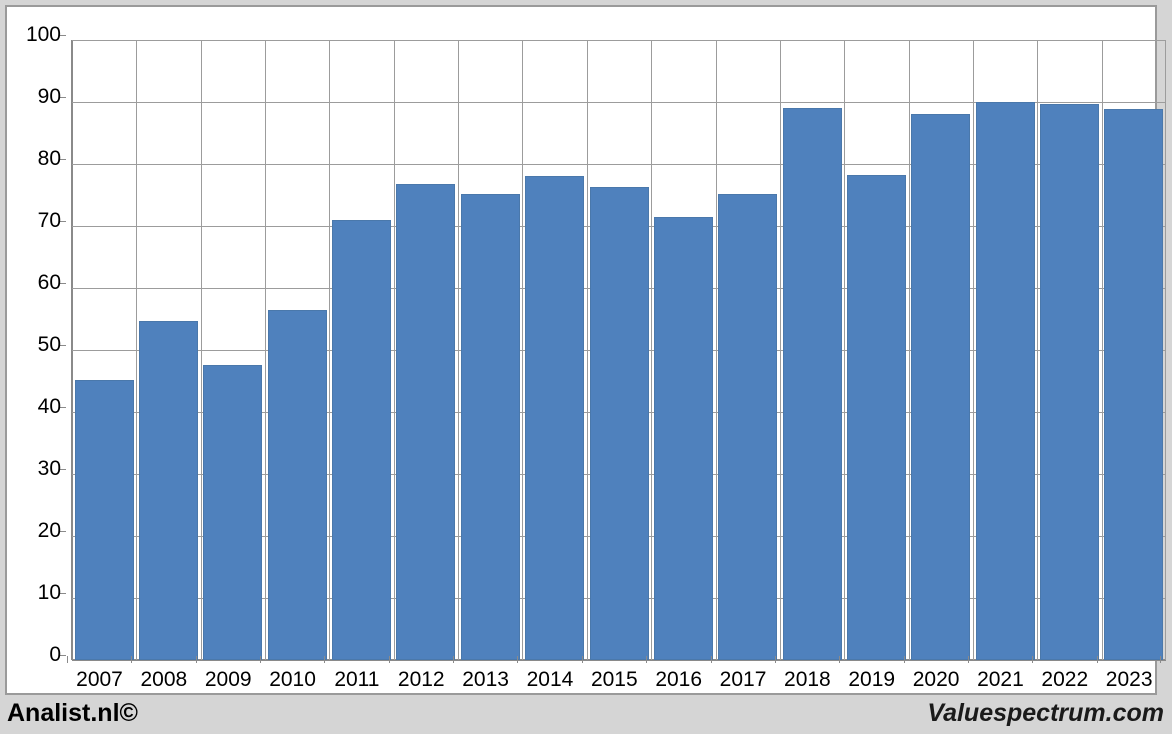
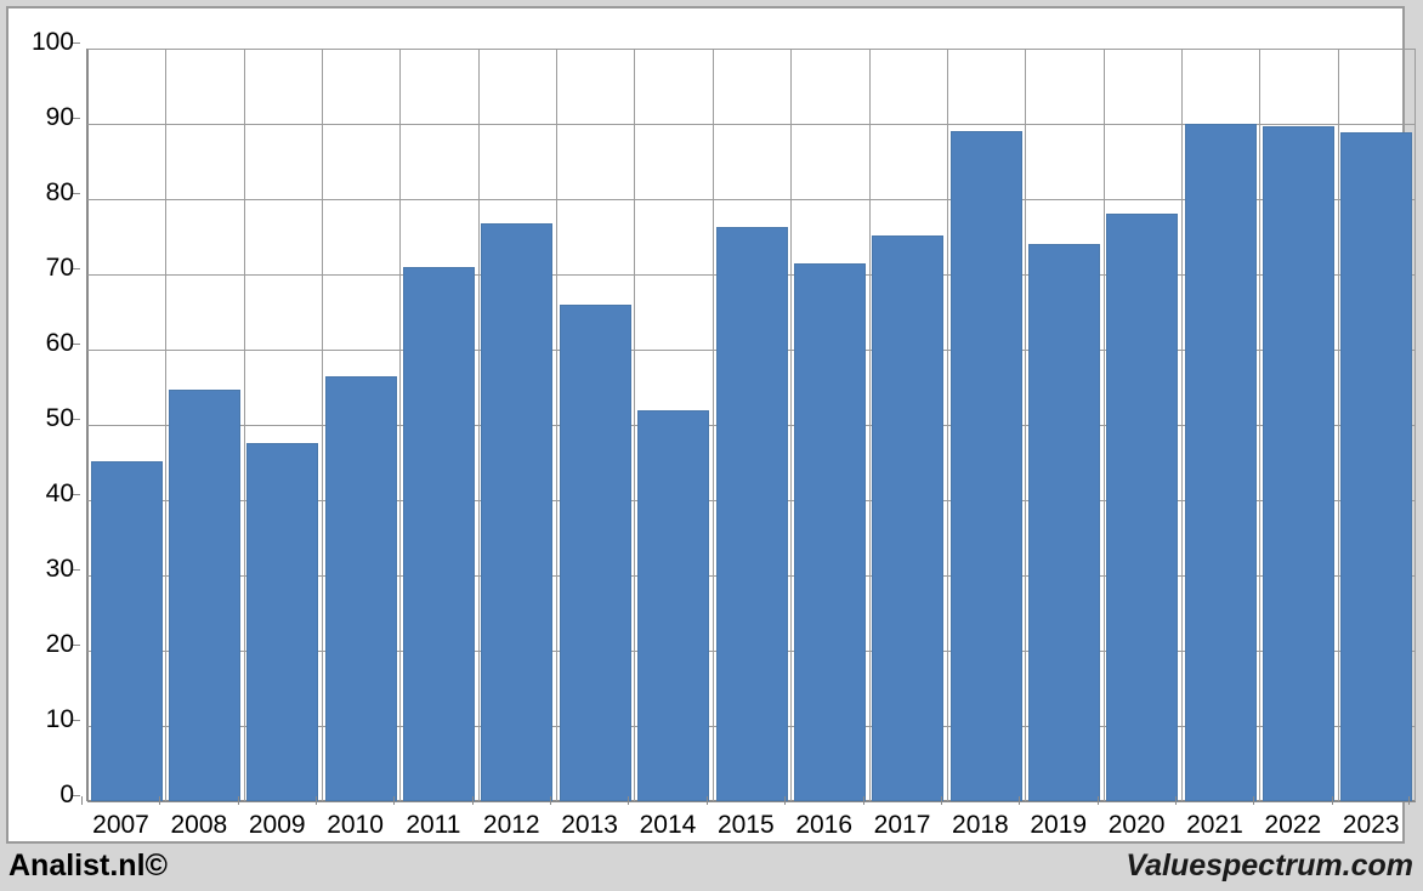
2013: 75 -> 66
2014: 78 -> 52
2019: 78 -> 74
2020: 88 -> 78
